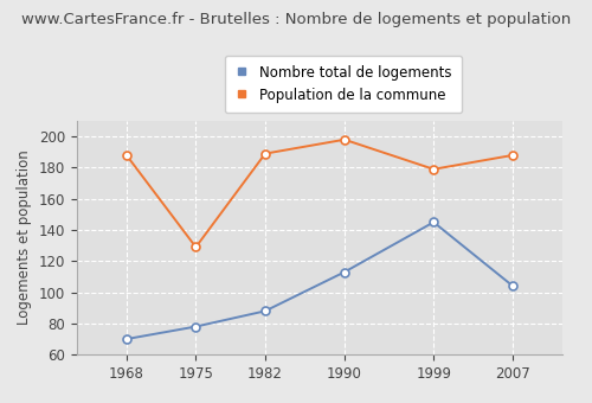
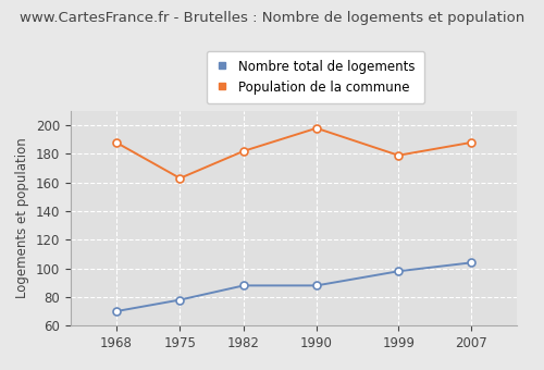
Population de la commune/1975: 129 -> 163
Population de la commune/1982: 189 -> 182
Nombre total de logements/1990: 113 -> 88
Nombre total de logements/1999: 145 -> 98
